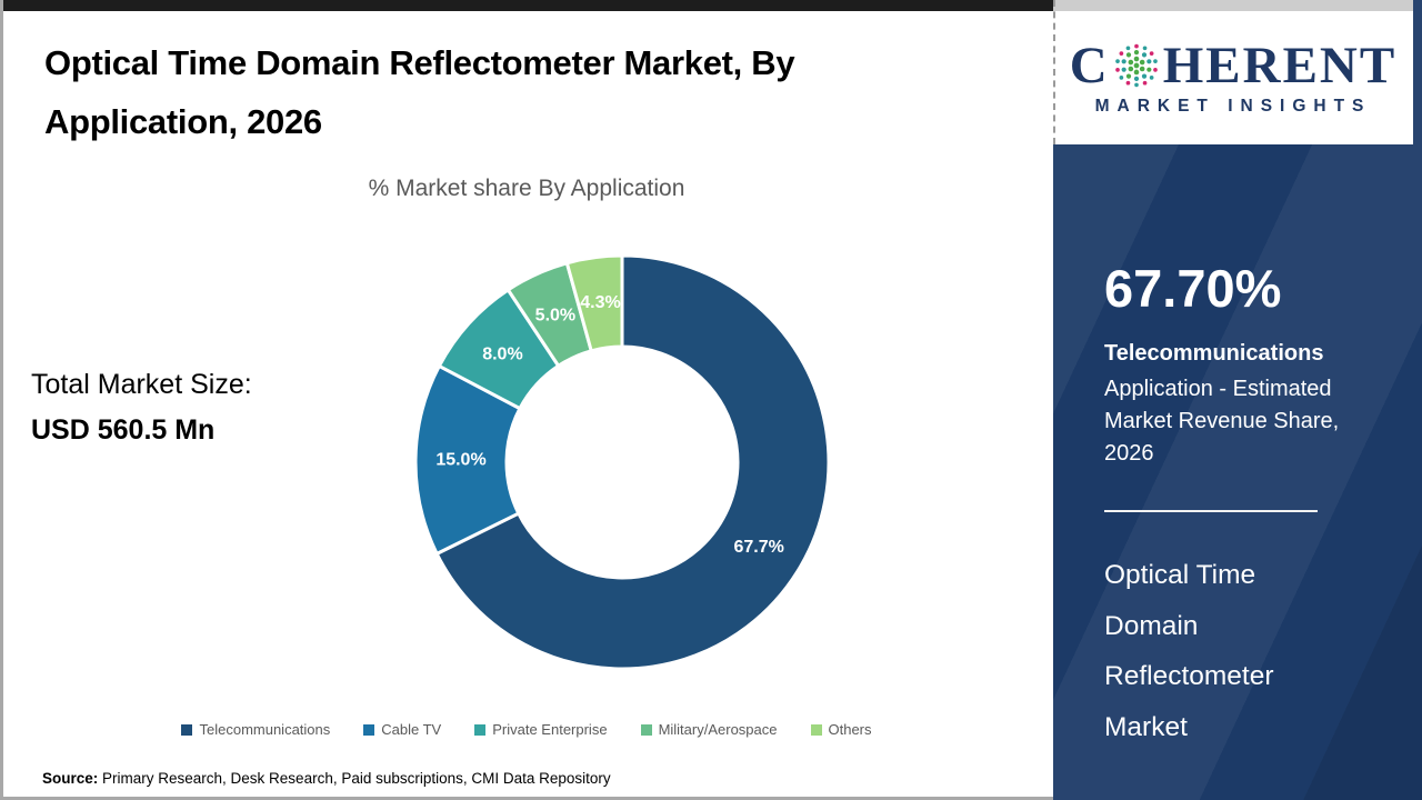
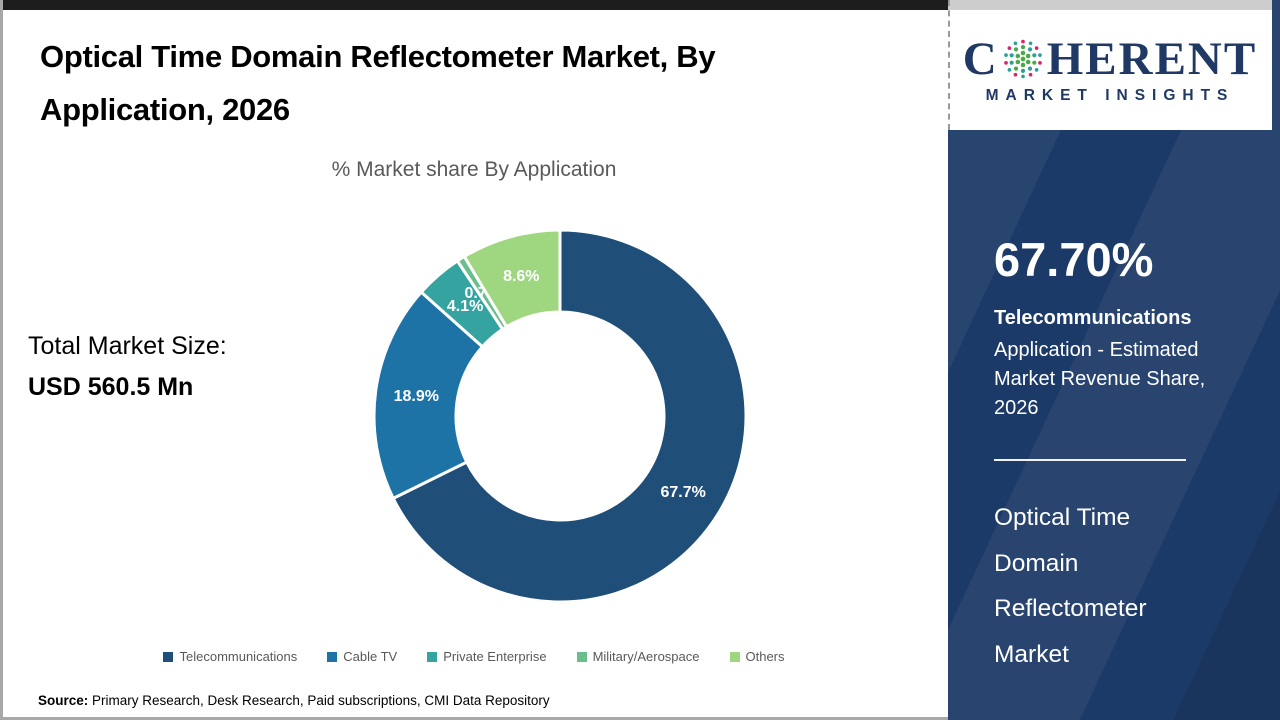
Cable TV: 15.0% -> 18.9%
Private Enterprise: 8.0% -> 4.1%
Military/Aerospace: 5.0% -> 0.7%
Others: 4.3% -> 8.6%
